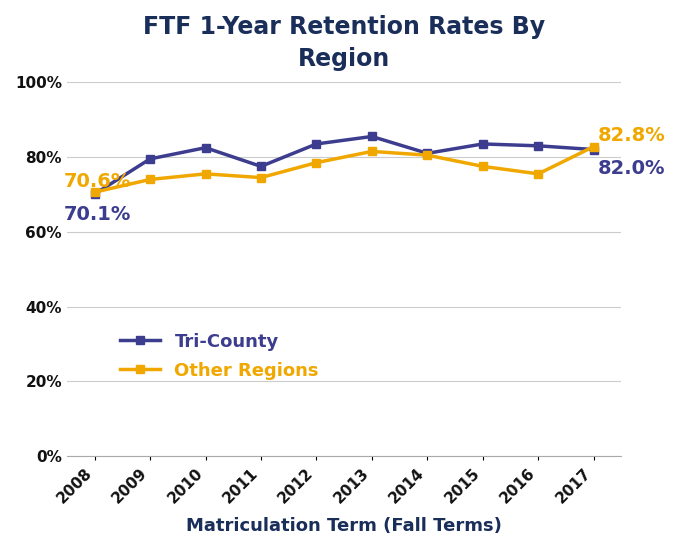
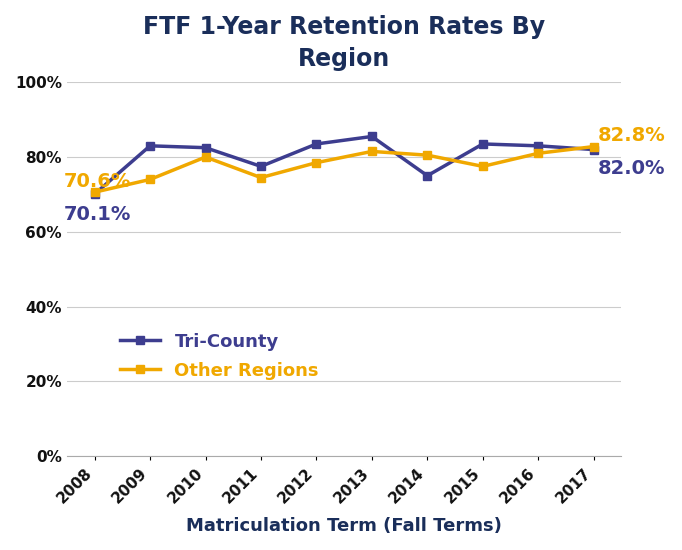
Tri-County/2009: 79.5% -> 83.0%
Other Regions/2010: 75.5% -> 80.0%
Tri-County/2014: 81.0% -> 75.0%
Other Regions/2016: 75.5% -> 81.0%
